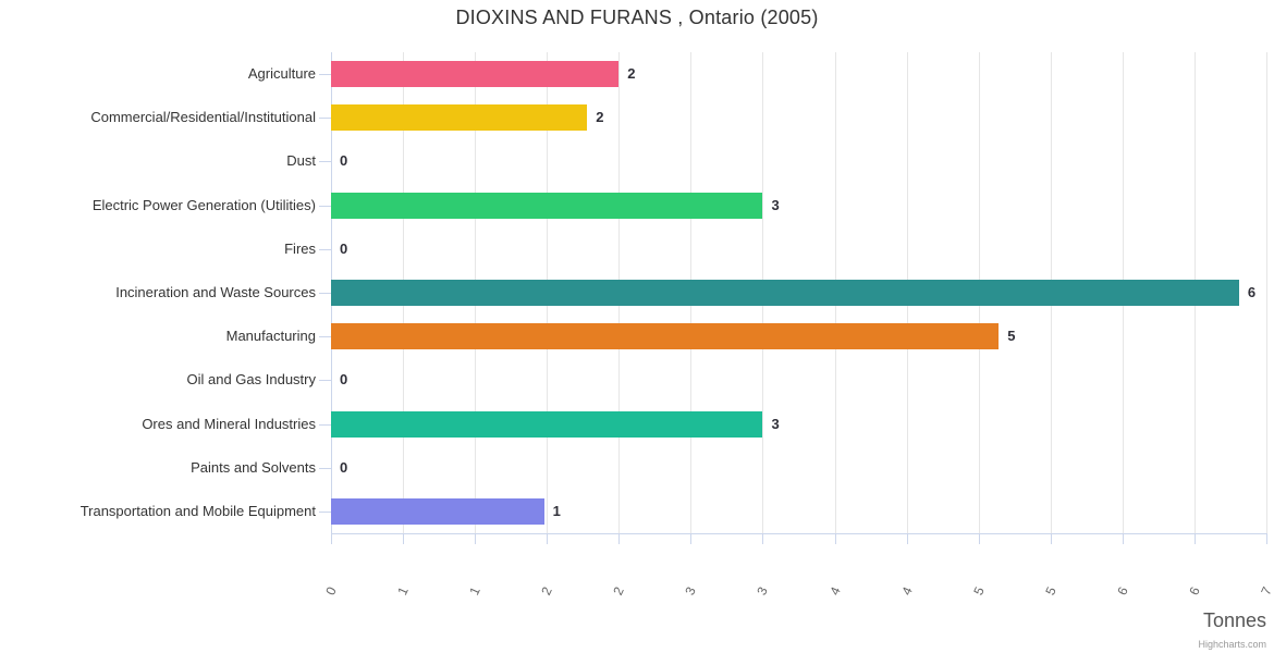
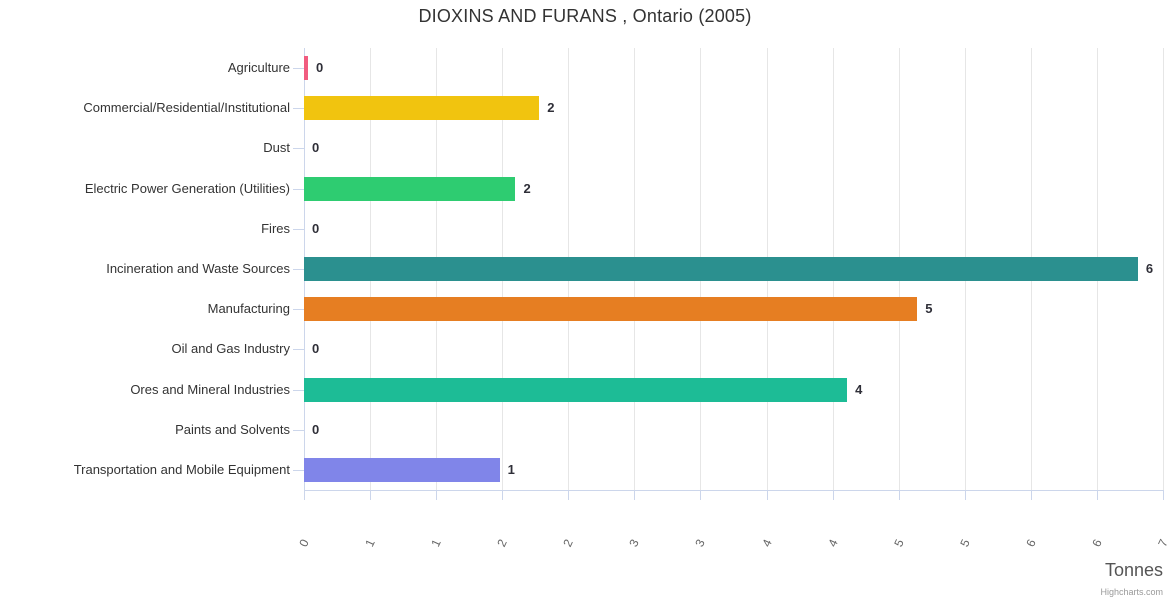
Agriculture: 2 -> 0
Electric Power Generation (Utilities): 3 -> 2
Ores and Mineral Industries: 3 -> 4
